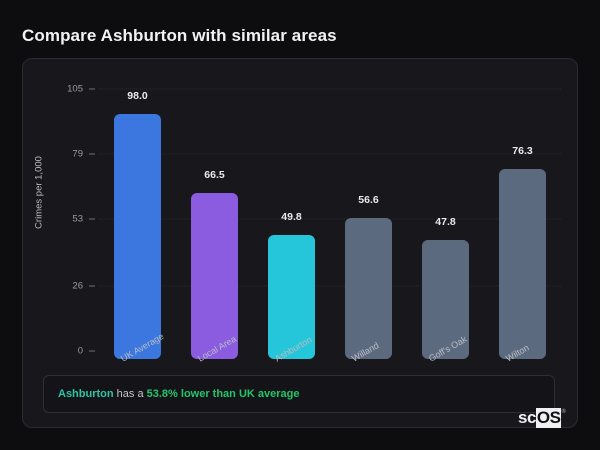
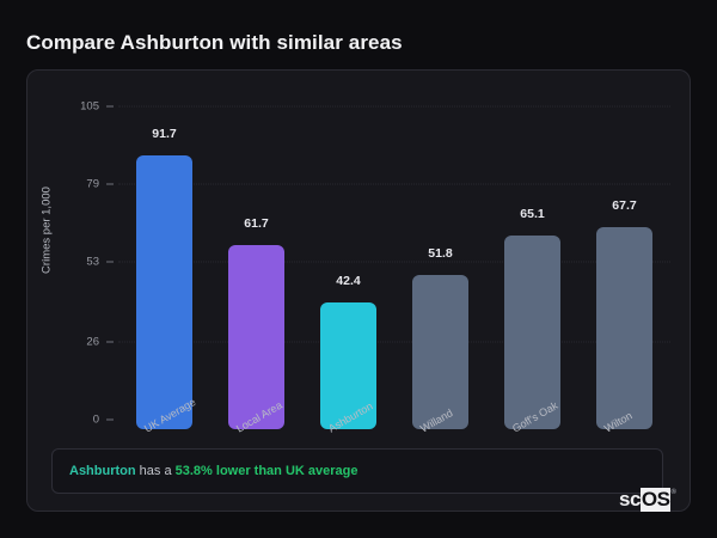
UK Average: 98.0 -> 91.7
Local Area: 66.5 -> 61.7
Ashburton: 49.8 -> 42.4
Willand: 56.6 -> 51.8
Goff's Oak: 47.8 -> 65.1
Wilton: 76.3 -> 67.7
